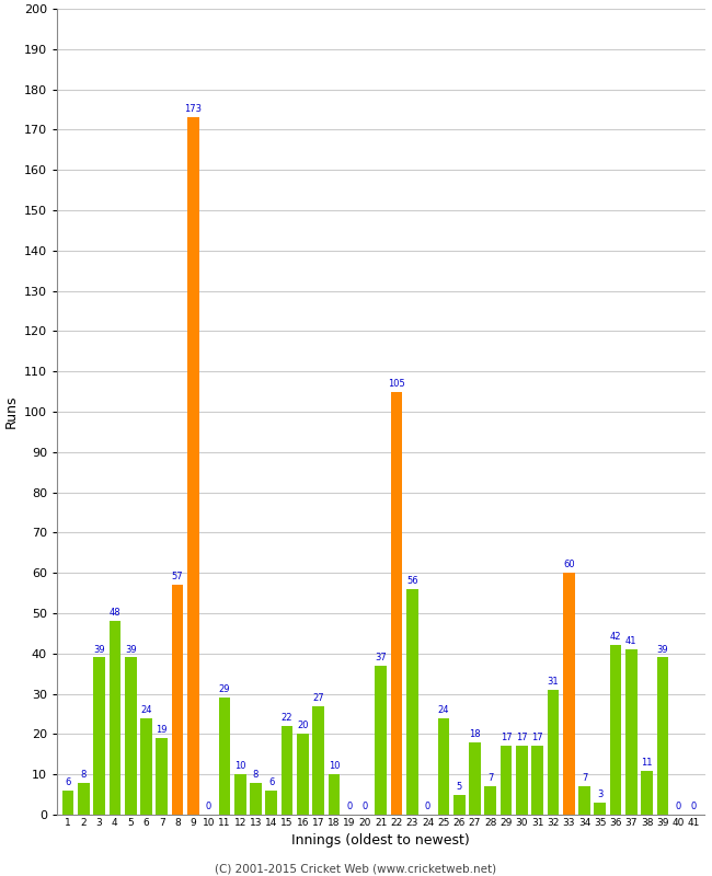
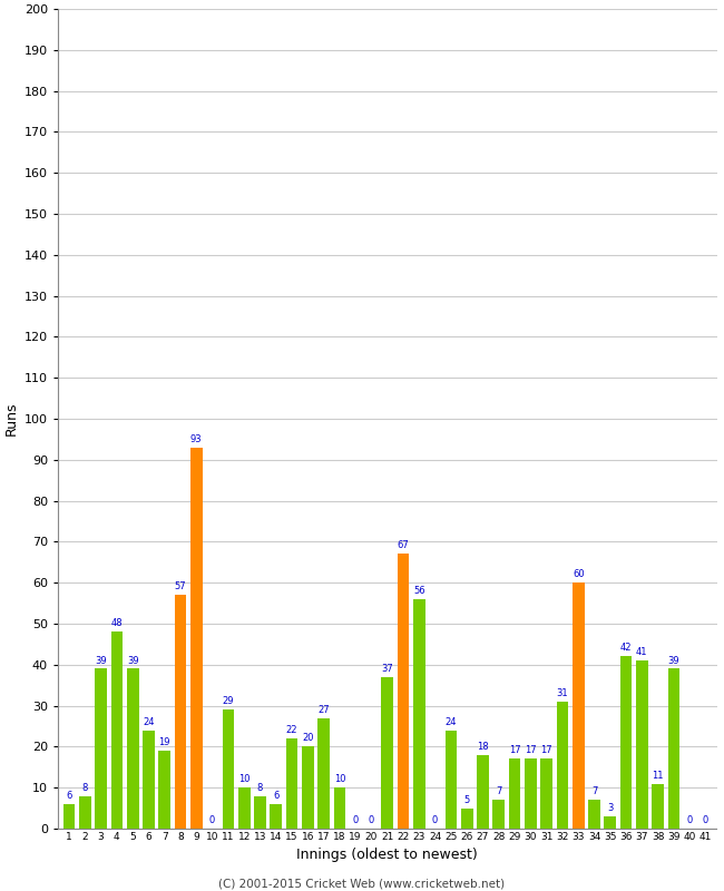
9: 173 -> 93
22: 105 -> 67
